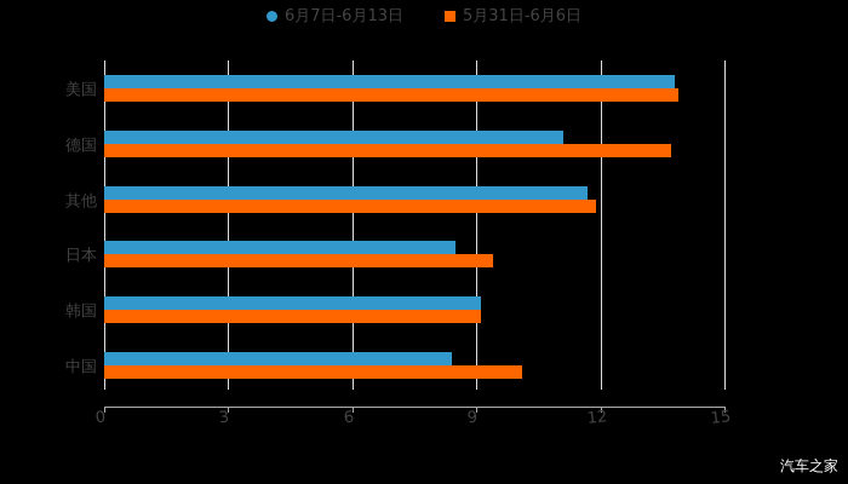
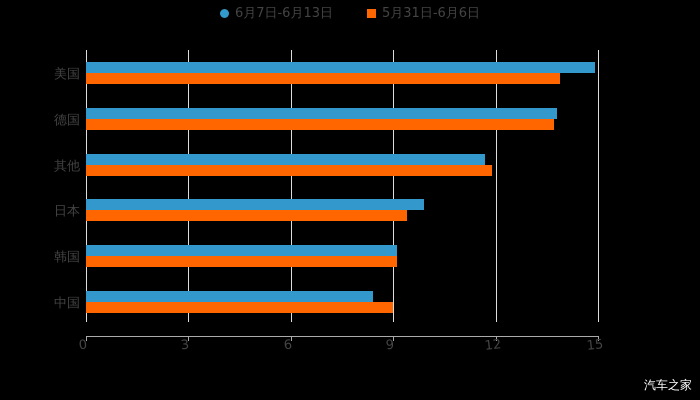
6月7日-6月13日/美国: 13.8 -> 14.9
6月7日-6月13日/德国: 11.1 -> 13.8
6月7日-6月13日/日本: 8.5 -> 9.9
5月31日-6月6日/中国: 10.1 -> 9.0
